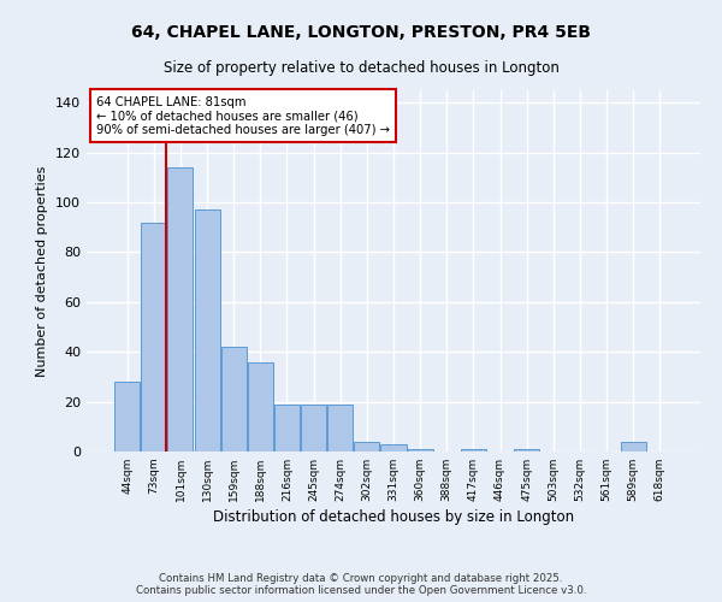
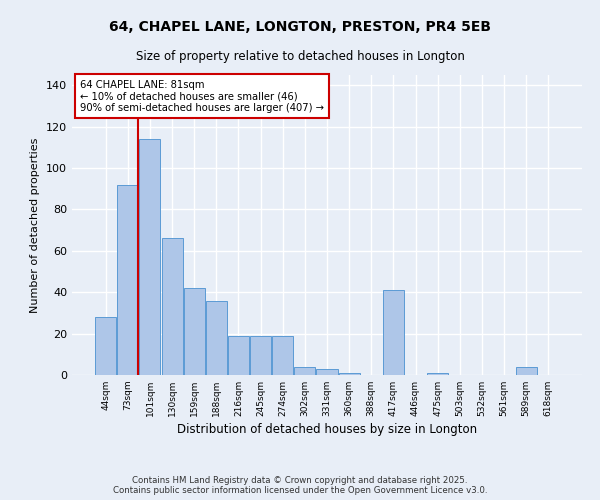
130sqm: 97 -> 66
417sqm: 1 -> 41
